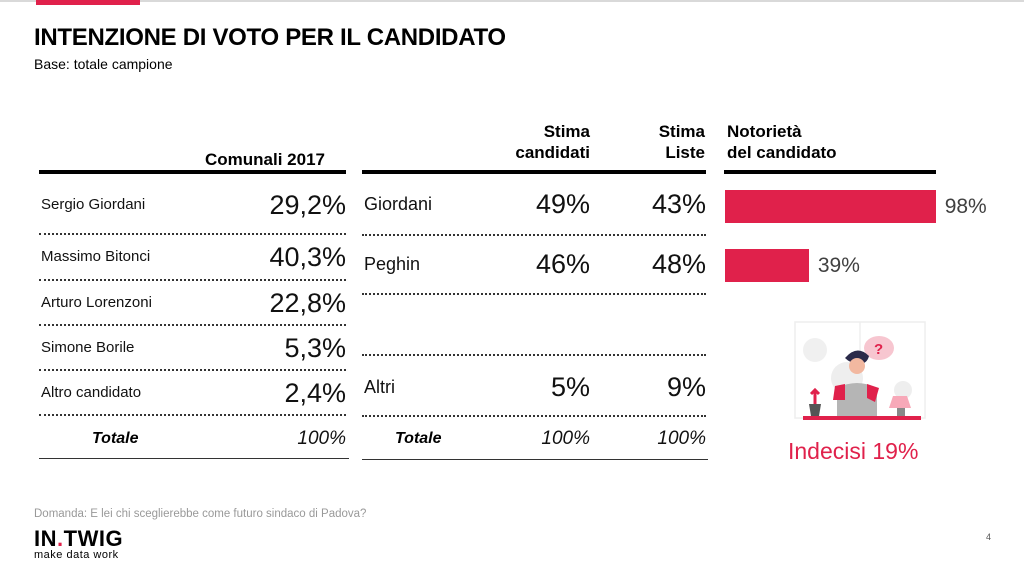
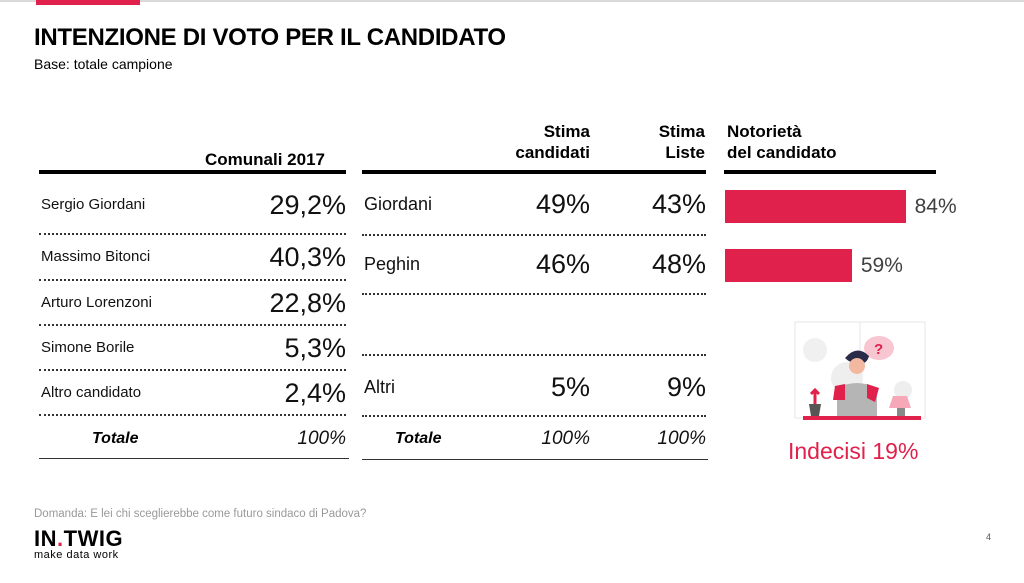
Giordani: 98% -> 84%
Peghin: 39% -> 59%
